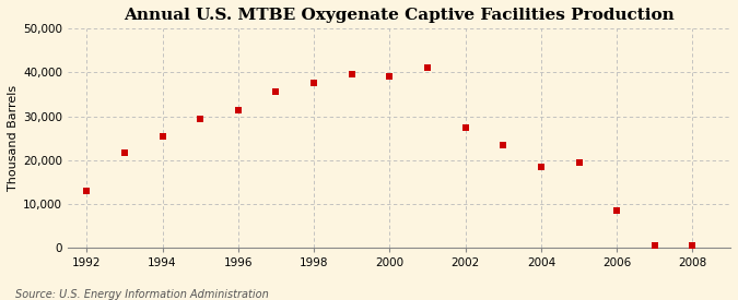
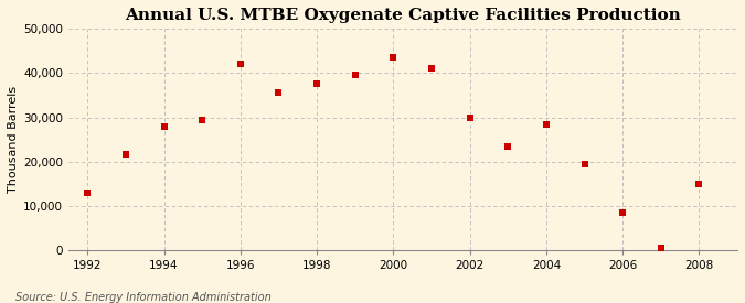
1994: 25,500 -> 28,000
1996: 31,500 -> 42,000
2000: 39,000 -> 43,500
2002: 27,500 -> 30,000
2004: 18,500 -> 28,500
2008: 500 -> 15,000
